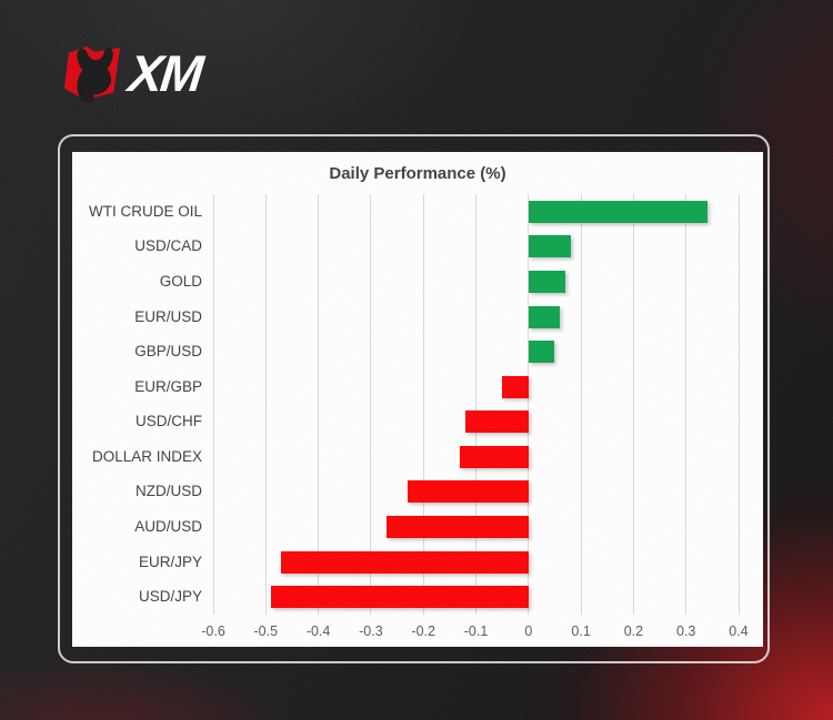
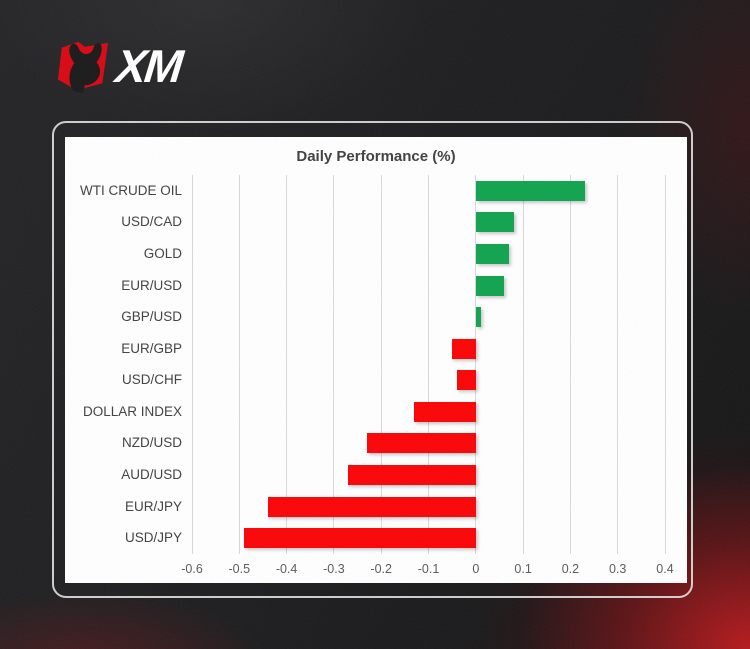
WTI CRUDE OIL: 0.34 -> 0.23
GBP/USD: 0.05 -> 0.01
USD/CHF: -0.12 -> -0.04
EUR/JPY: -0.47 -> -0.44
